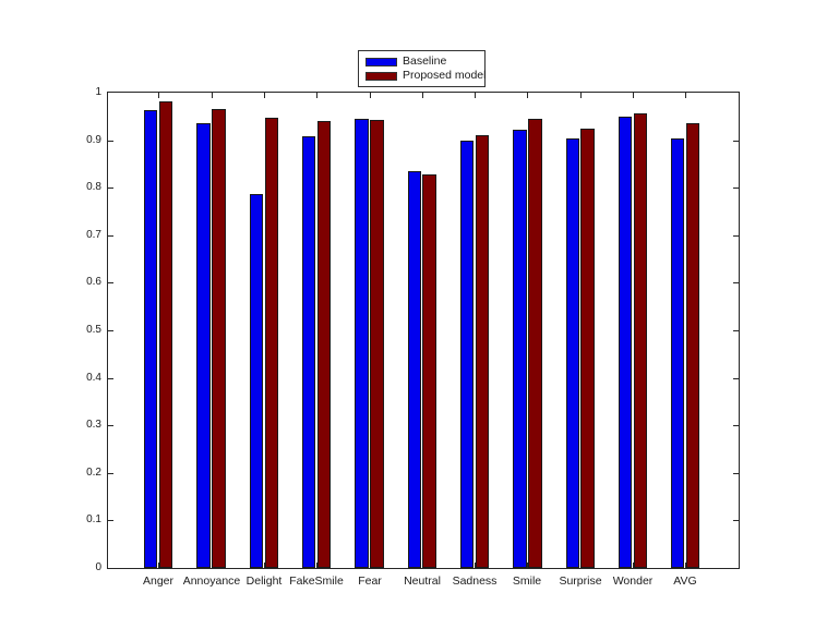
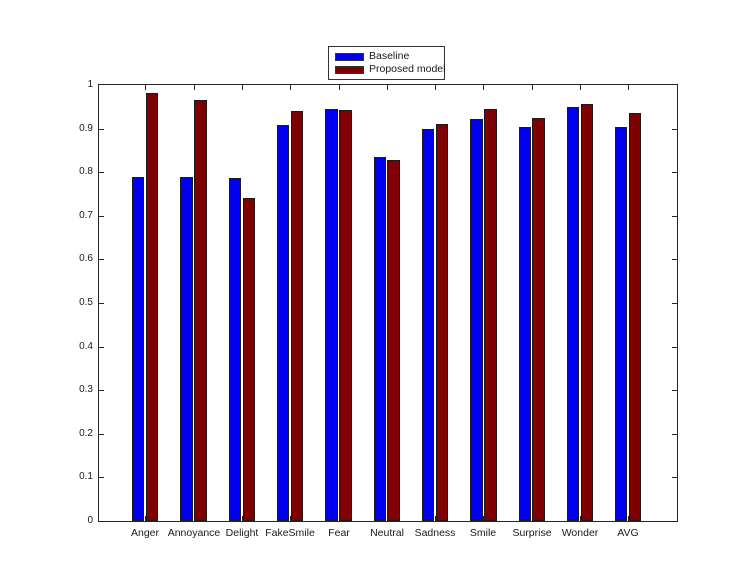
Baseline/Anger: 0.96 -> 0.79
Baseline/Annoyance: 0.94 -> 0.79
Proposed model/Delight: 0.95 -> 0.74
